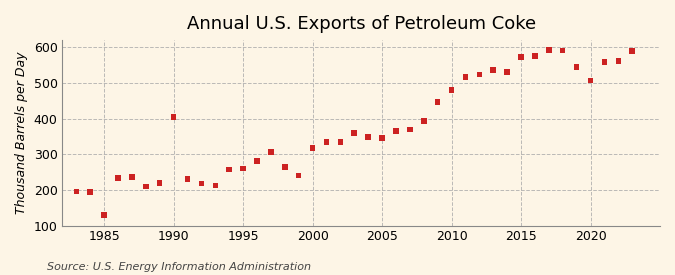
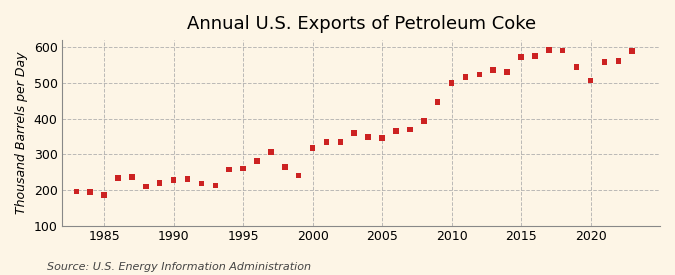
1985: 130 -> 186
1990: 405 -> 228
2010: 480 -> 500
